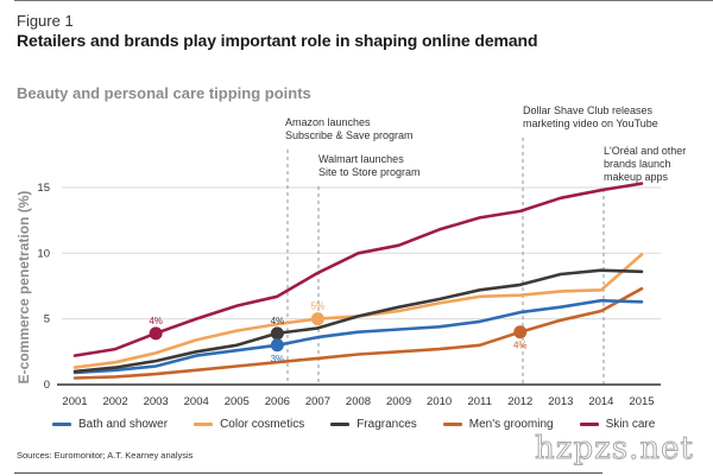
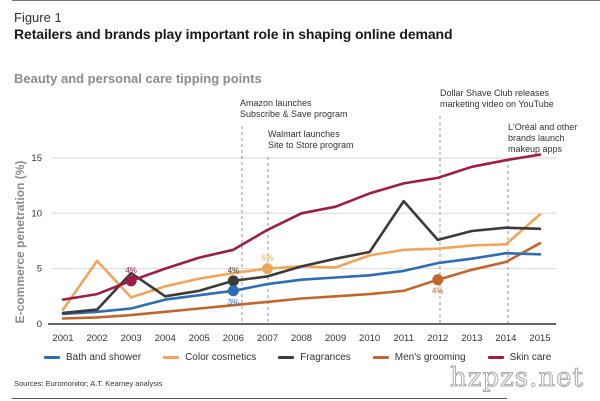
Color cosmetics/2002: 1.7 -> 5.7
Fragrances/2003: 1.8 -> 4.6
Color cosmetics/2009: 5.6 -> 5.1
Fragrances/2011: 7.2 -> 11.1
